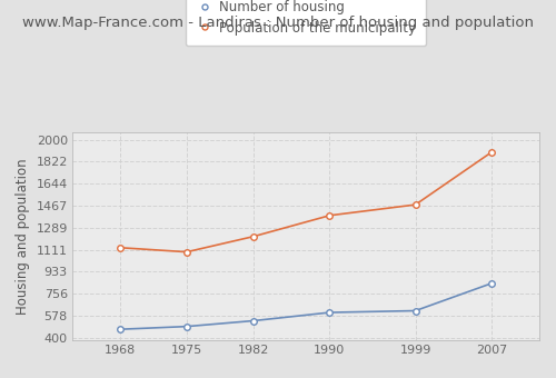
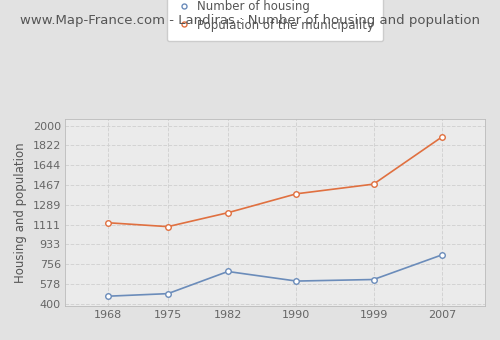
Number of housing/1982: 540 -> 690
